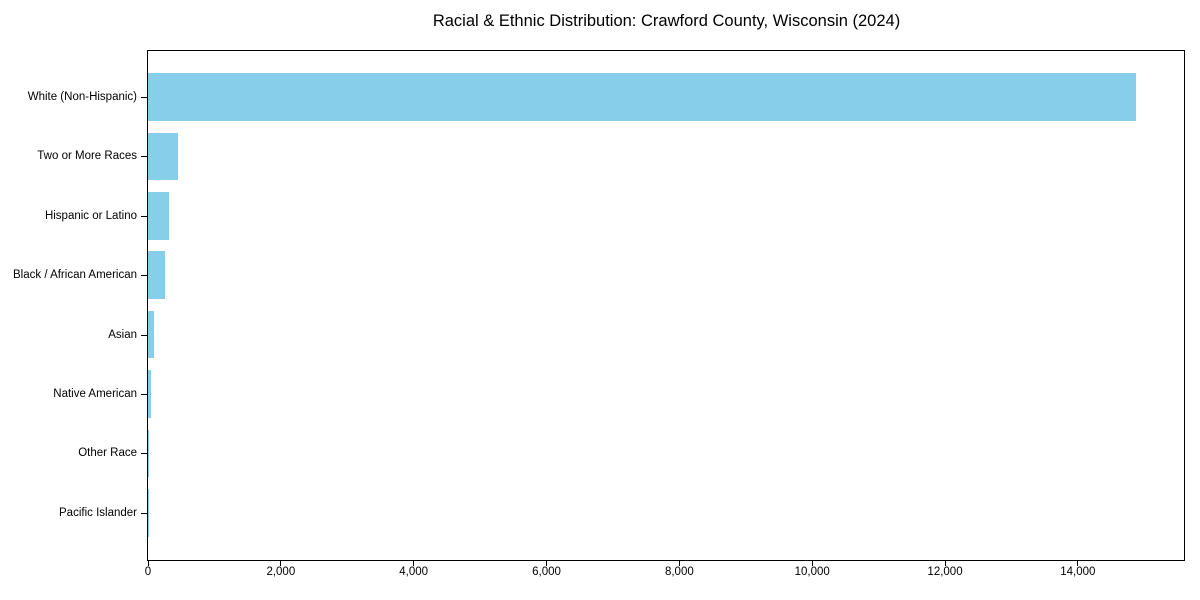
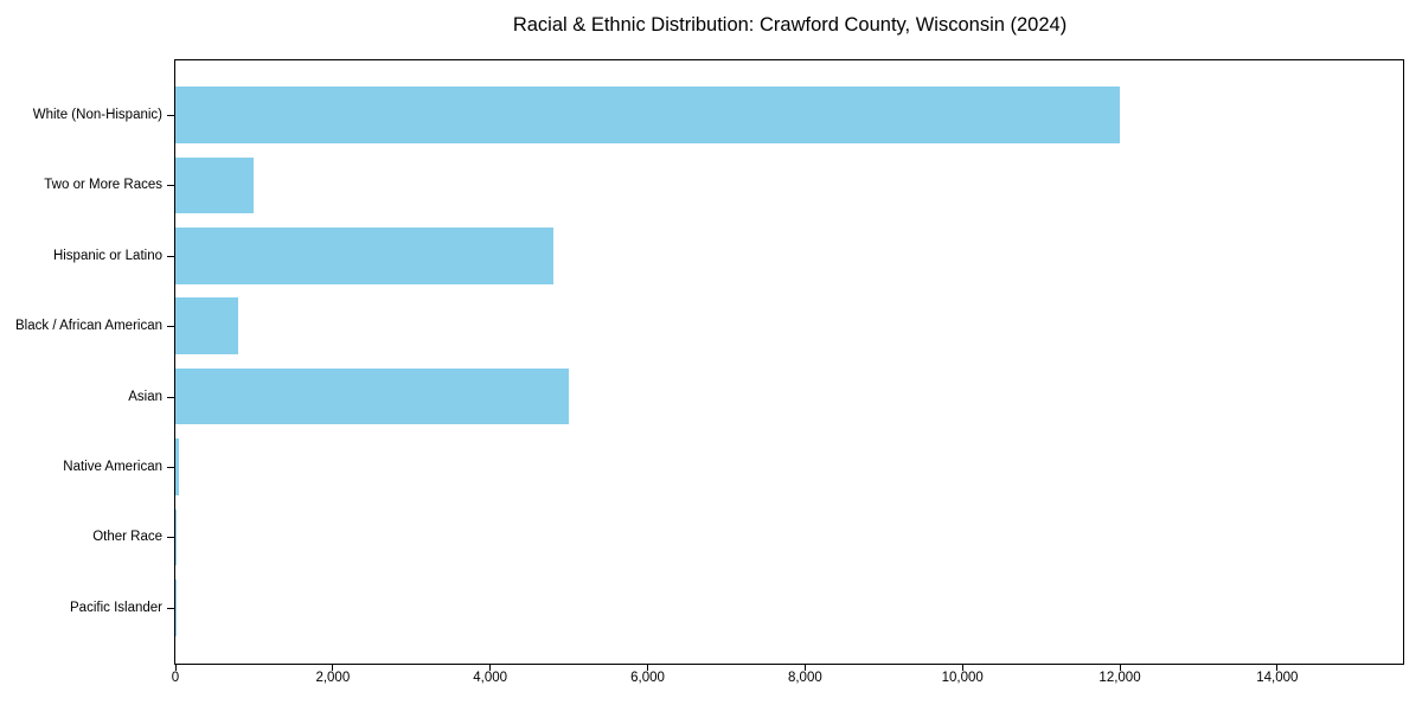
White (Non-Hispanic): 14900 -> 12000
Two or More Races: 500 -> 1000
Hispanic or Latino: 300 -> 4800
Black / African American: 300 -> 800
Asian: 100 -> 5000
